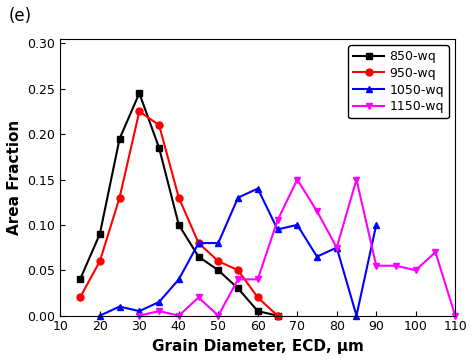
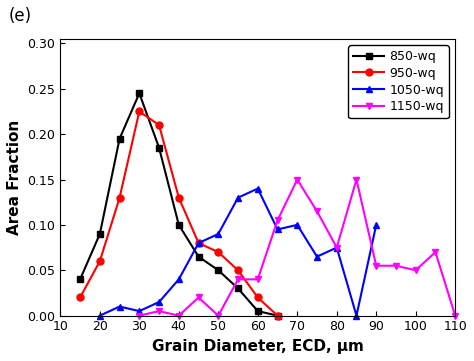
950-wq/50: 0.060 -> 0.070
1050-wq/50: 0.080 -> 0.090
